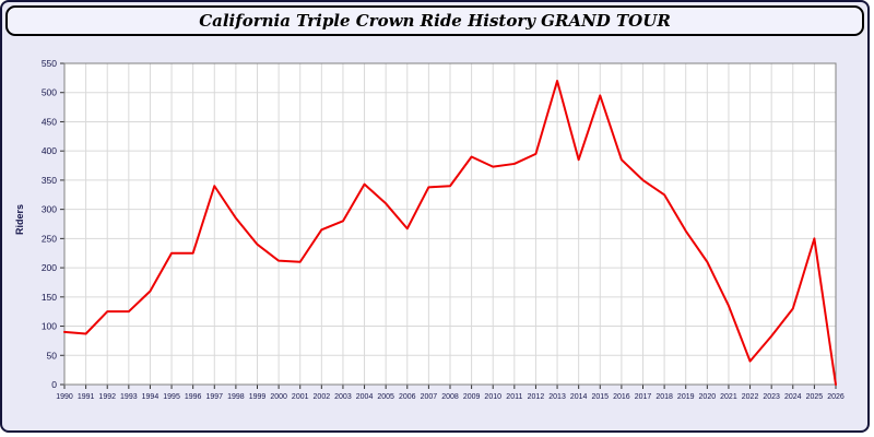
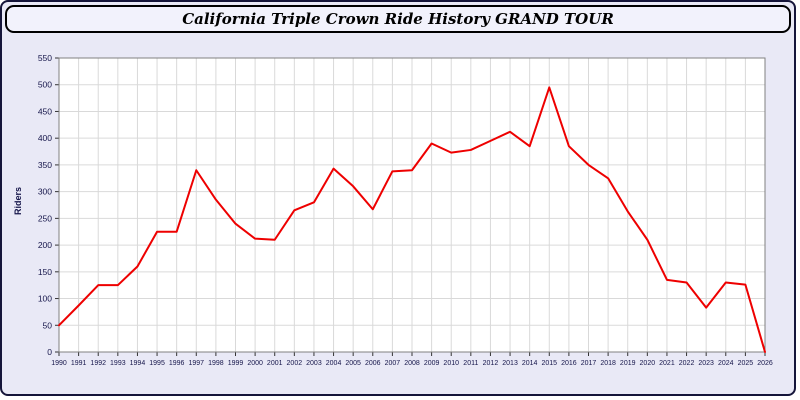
1990: 90 -> 50
2013: 520 -> 410
2022: 40 -> 130
2025: 250 -> 130
